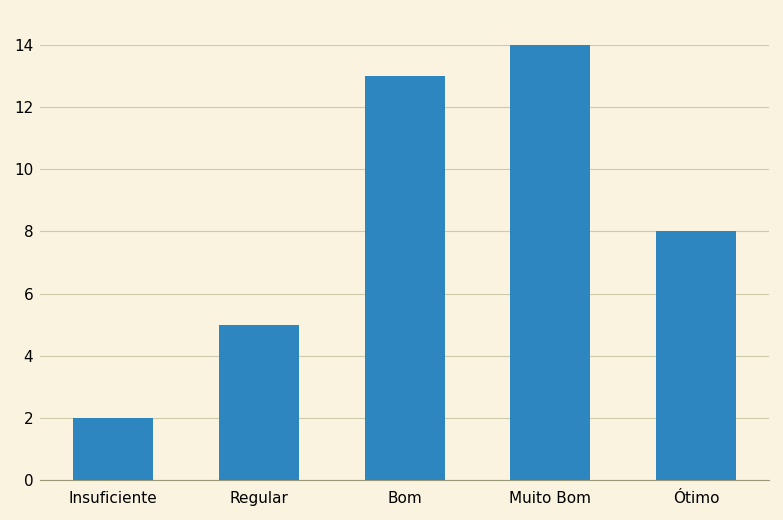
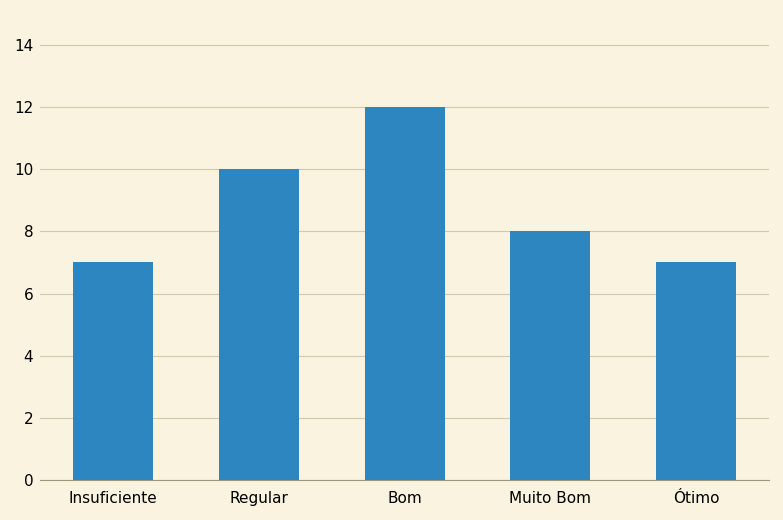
Insuficiente: 2 -> 7
Regular: 5 -> 10
Bom: 13 -> 12
Muito Bom: 14 -> 8
Ótimo: 8 -> 7
